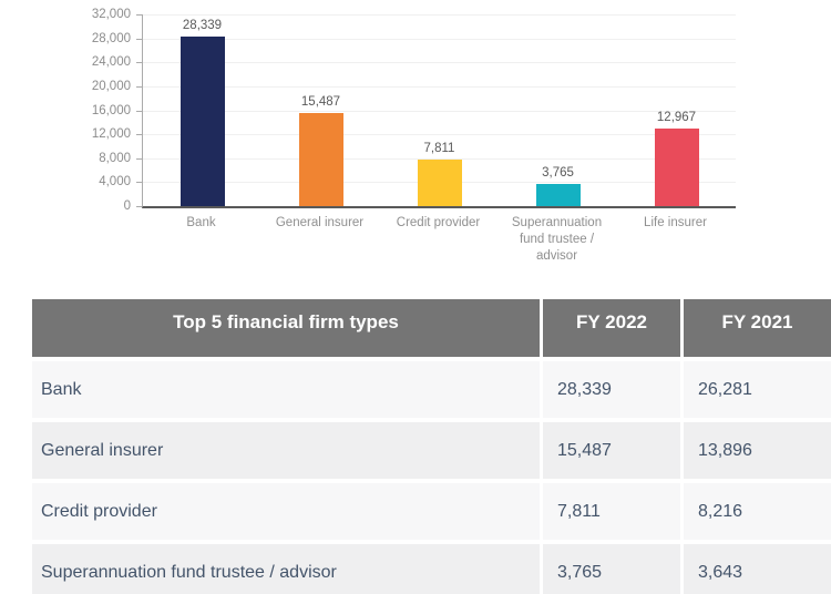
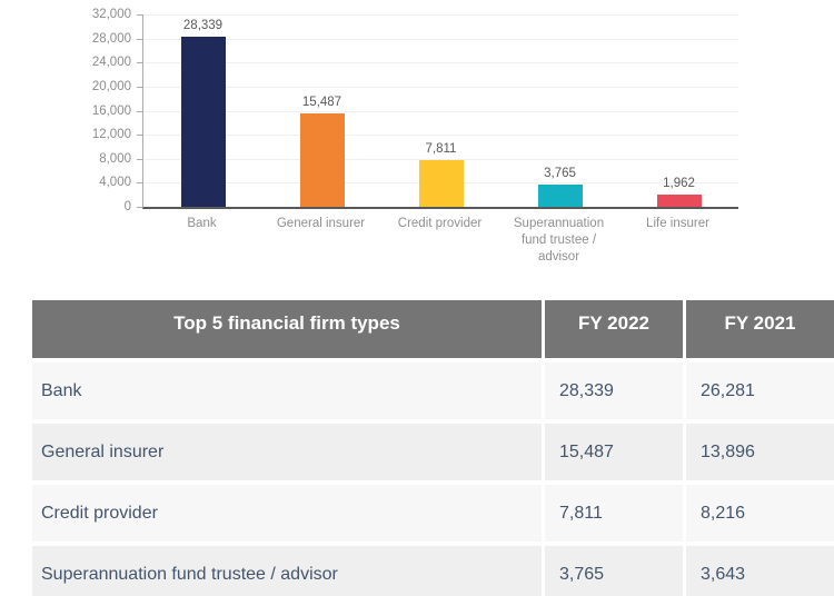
Life insurer: 12,967 -> 1,962
